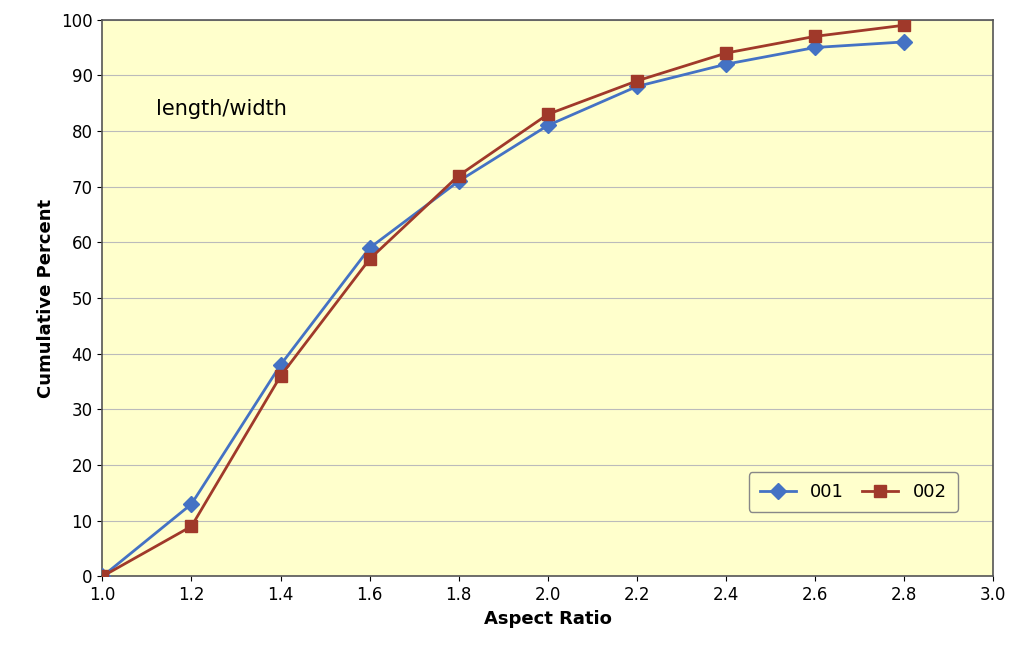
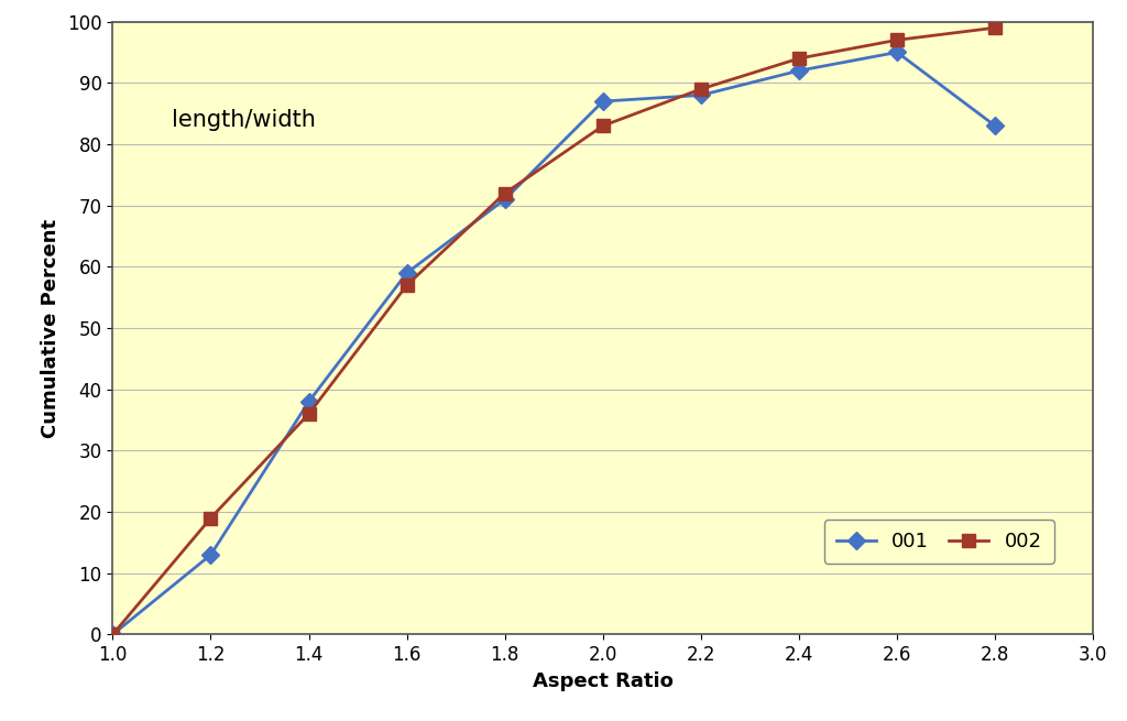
002/1.2: 9 -> 19
001/2.0: 81 -> 87
001/2.8: 96 -> 83
